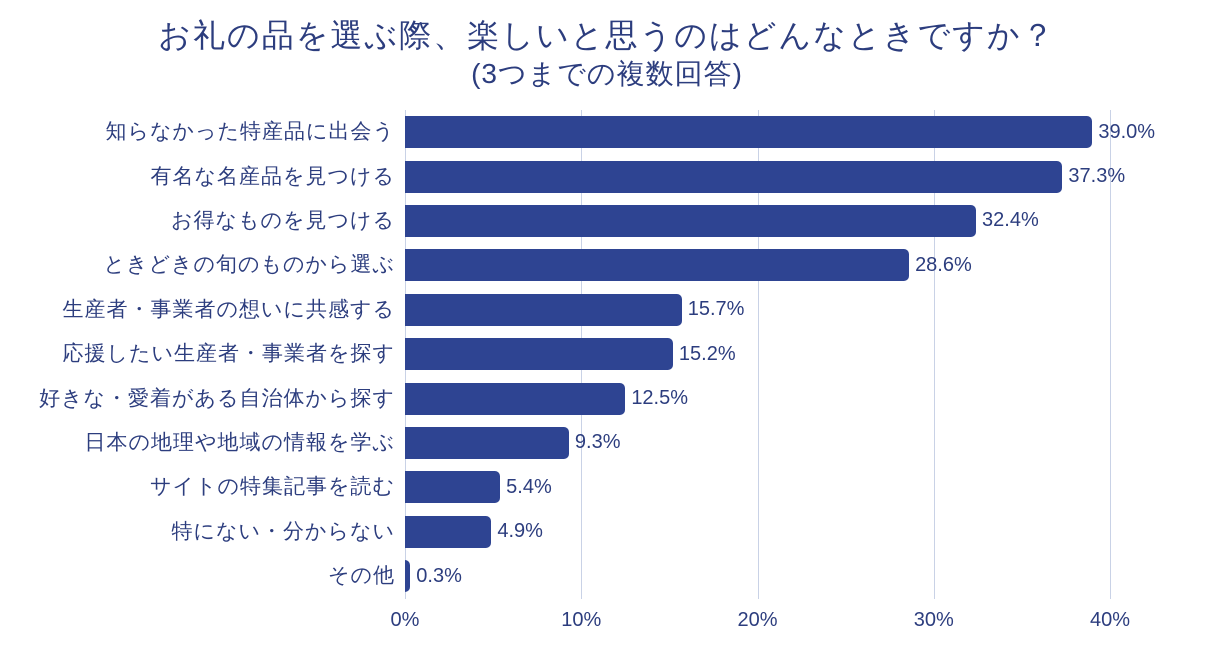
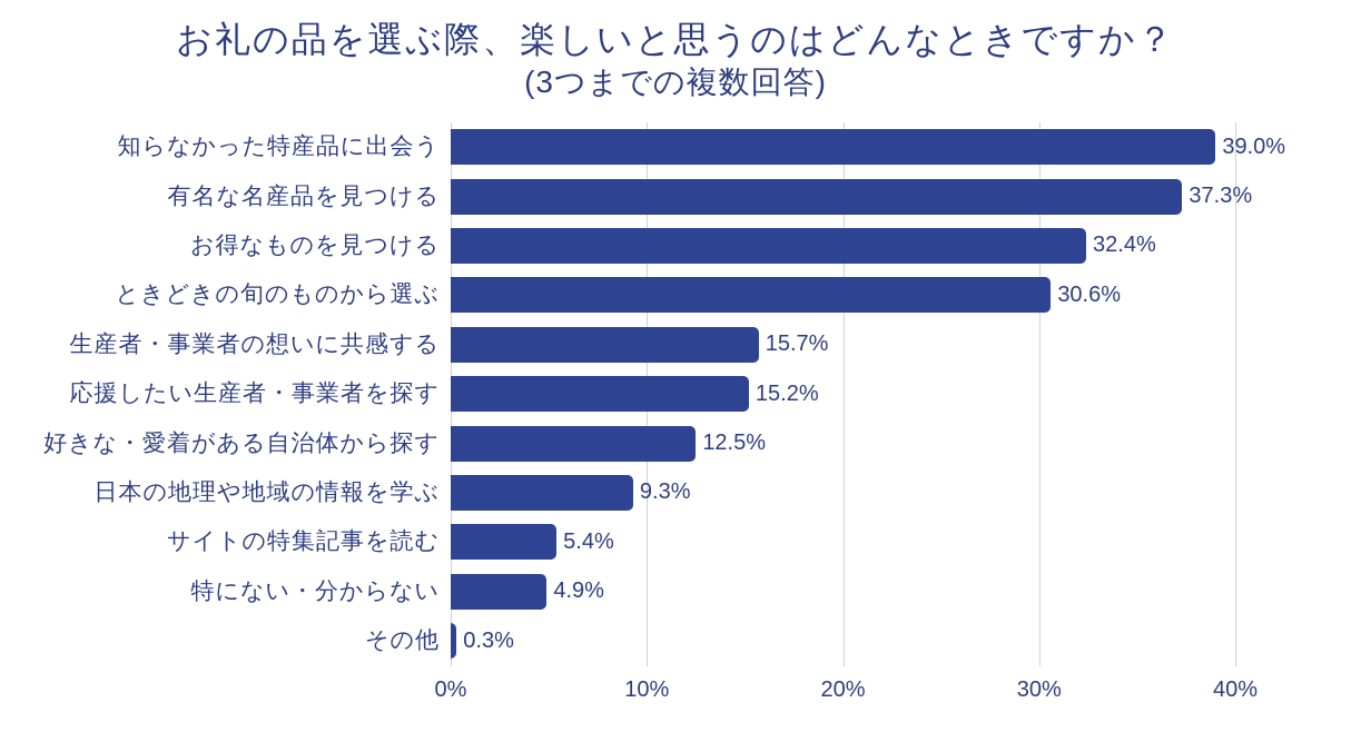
ときどきの旬のものから選ぶ: 28.6% -> 30.6%
